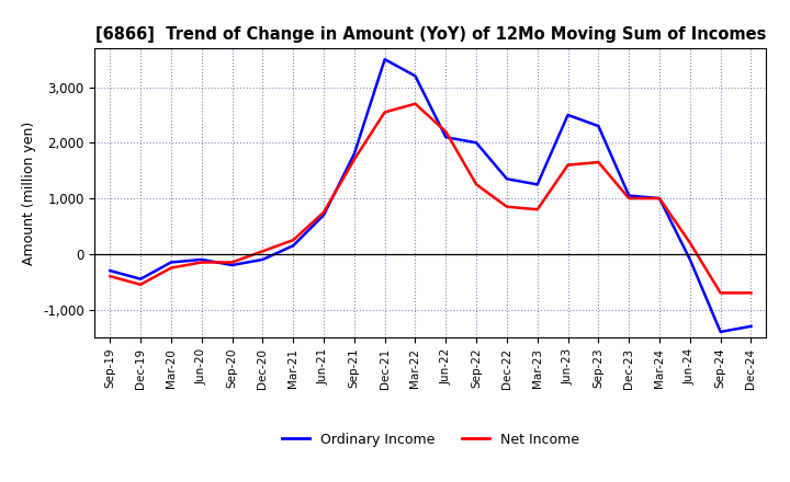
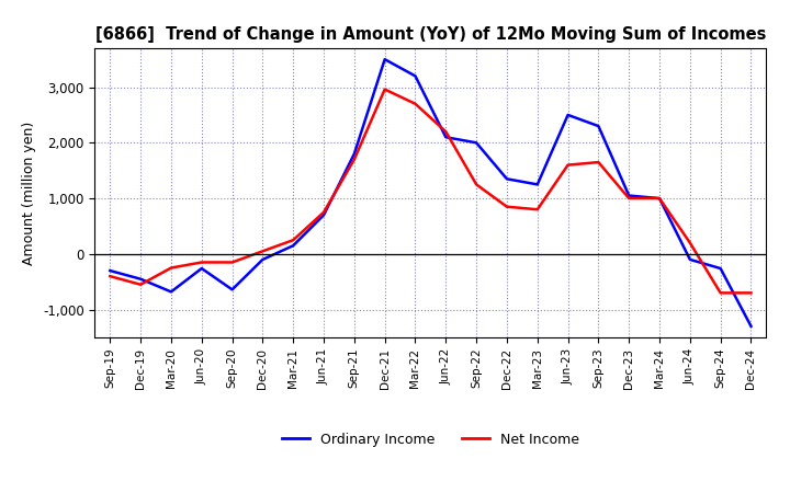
Ordinary Income/Mar-20: -150 -> -680
Ordinary Income/Jun-20: -100 -> -260
Ordinary Income/Sep-20: -200 -> -640
Net Income/Dec-21: 2,550 -> 2,960
Ordinary Income/Sep-24: -1,400 -> -260
